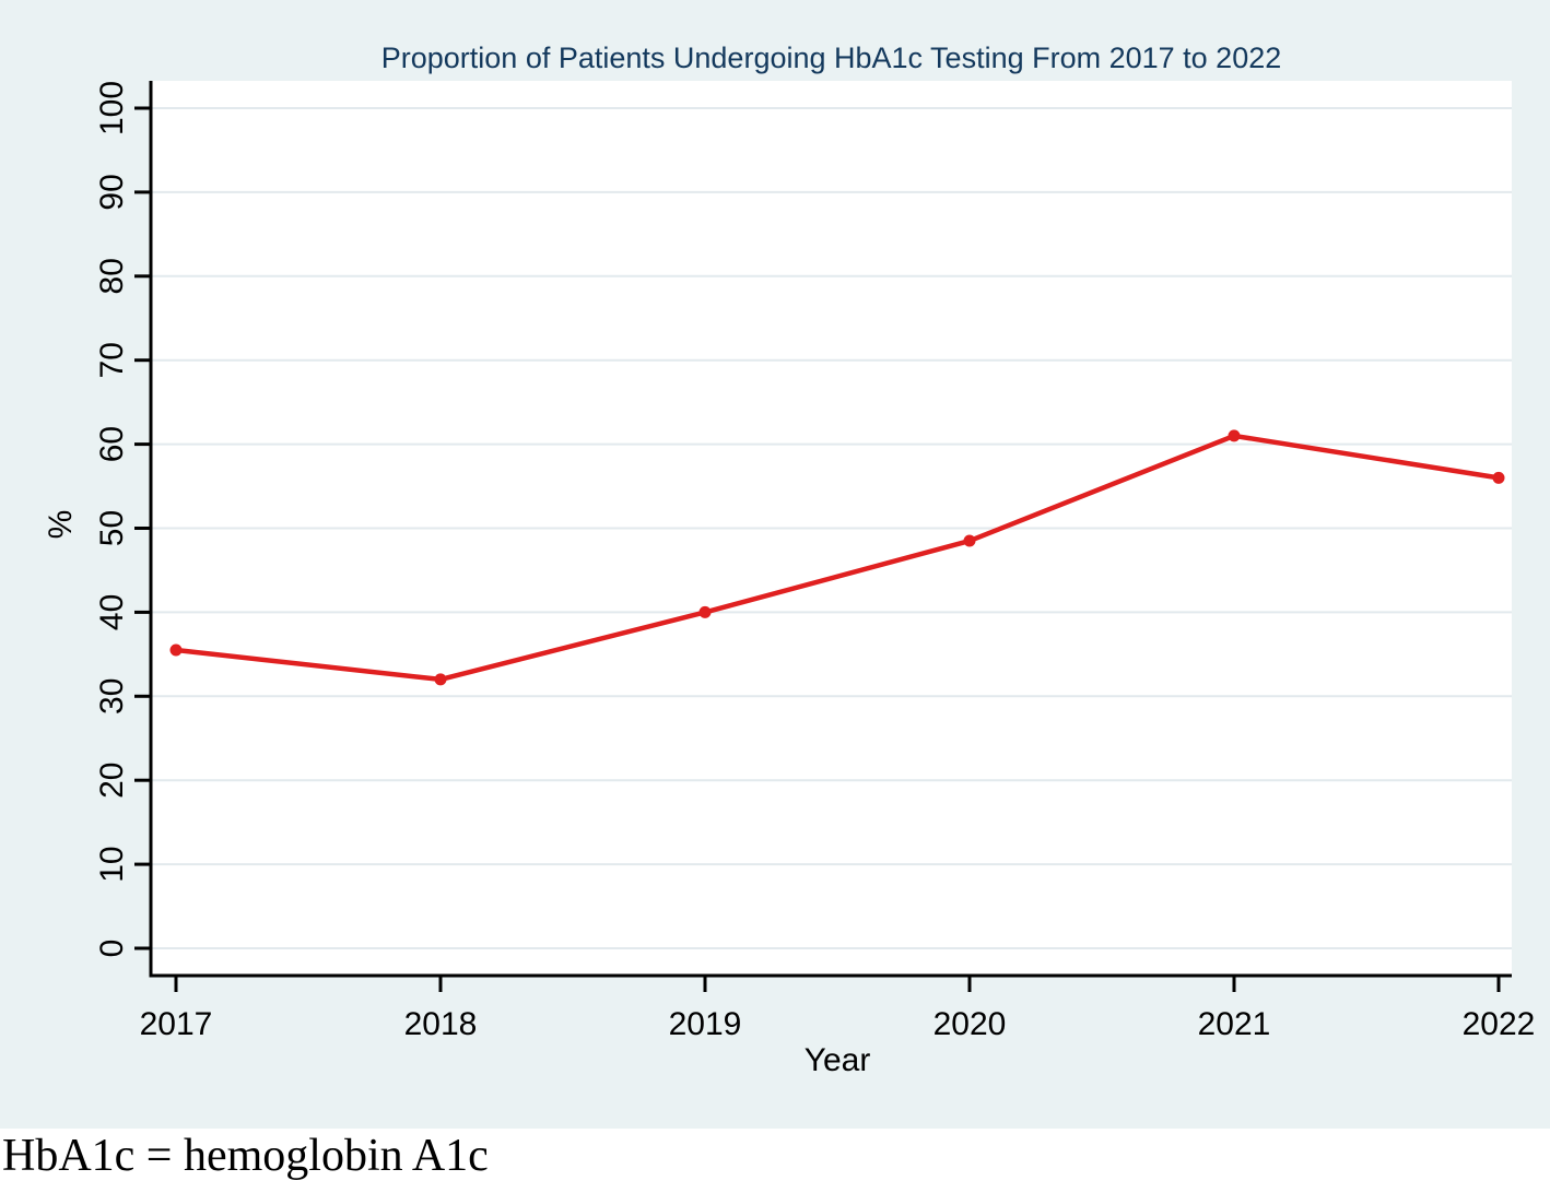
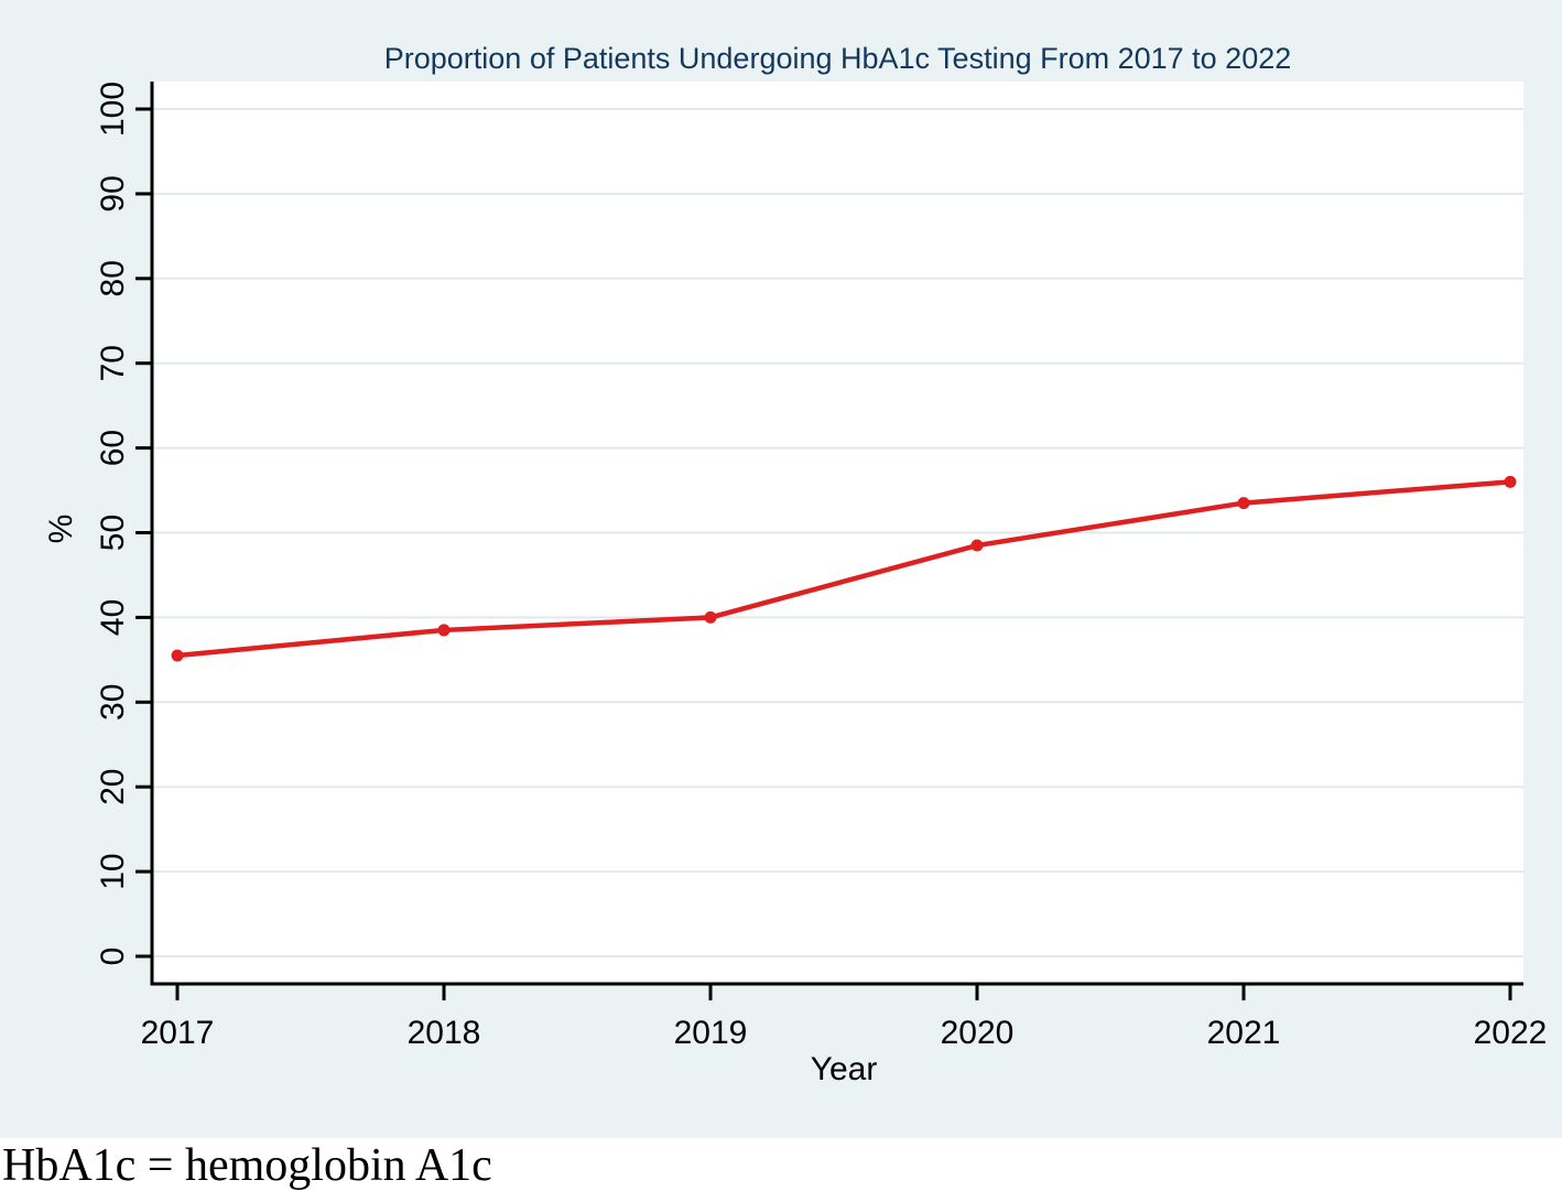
2018: 32 -> 38
2021: 61 -> 54
